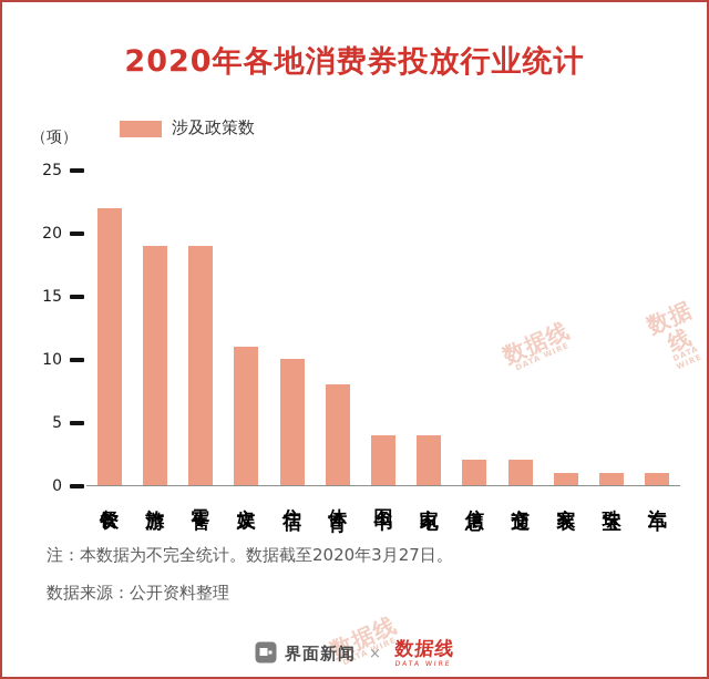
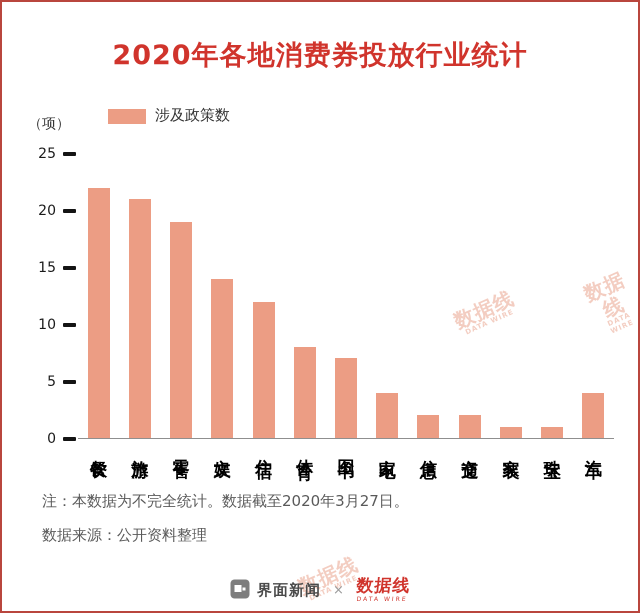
旅游: 19 -> 21
文娱: 11 -> 14
住宿: 10 -> 12
图书: 4 -> 7
汽车: 1 -> 4
